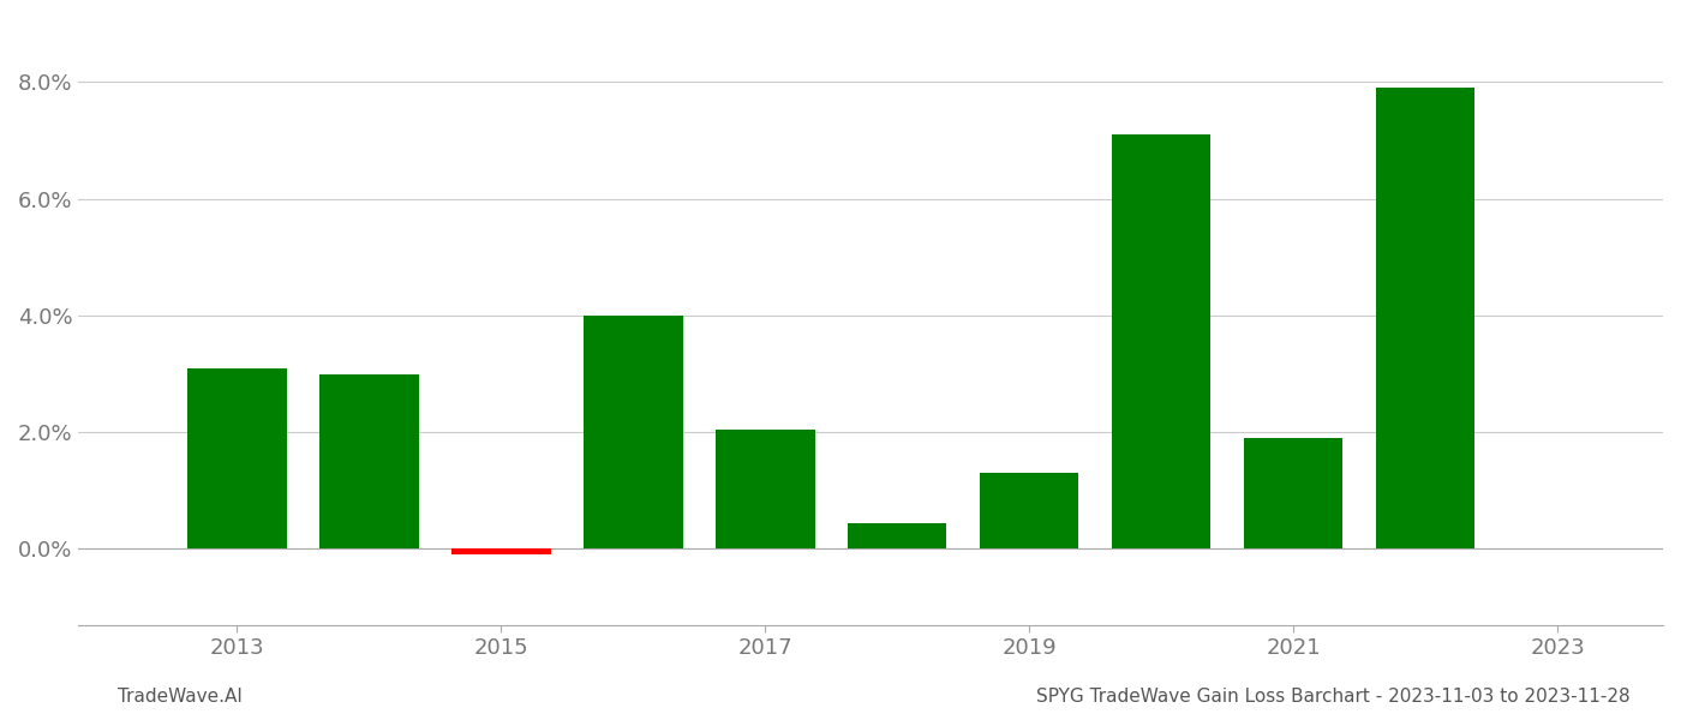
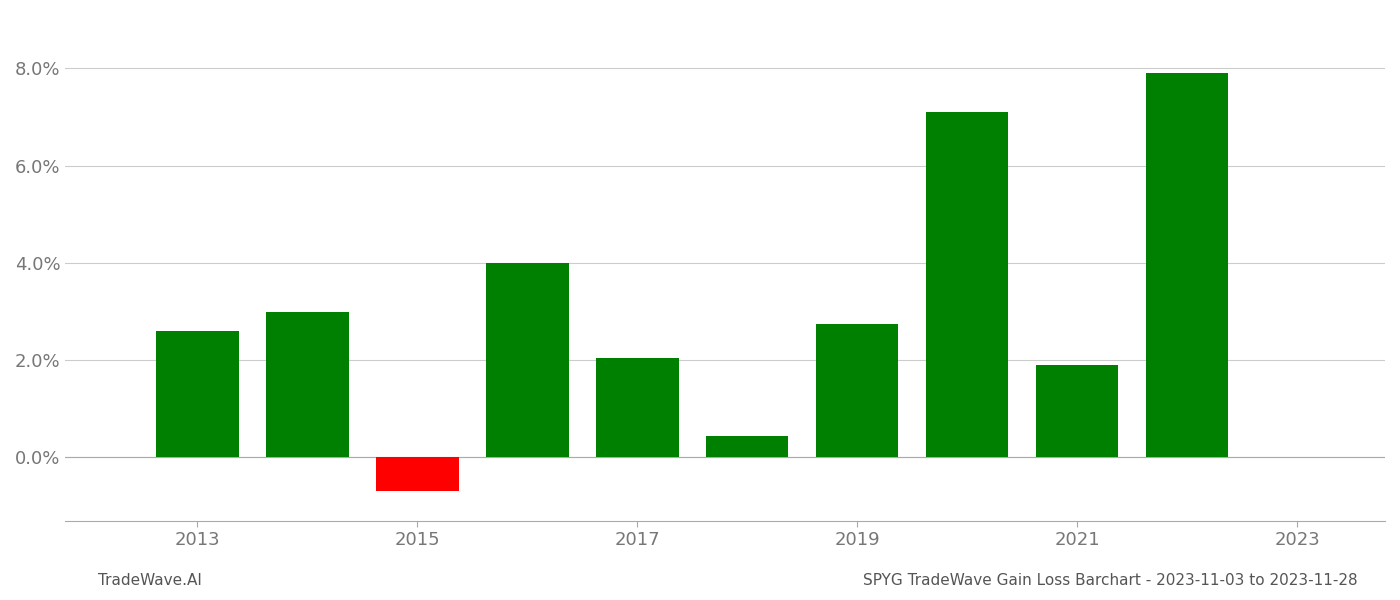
2013: 3.10% -> 2.60%
2015: -0.10% -> -0.70%
2019: 1.30% -> 2.75%
